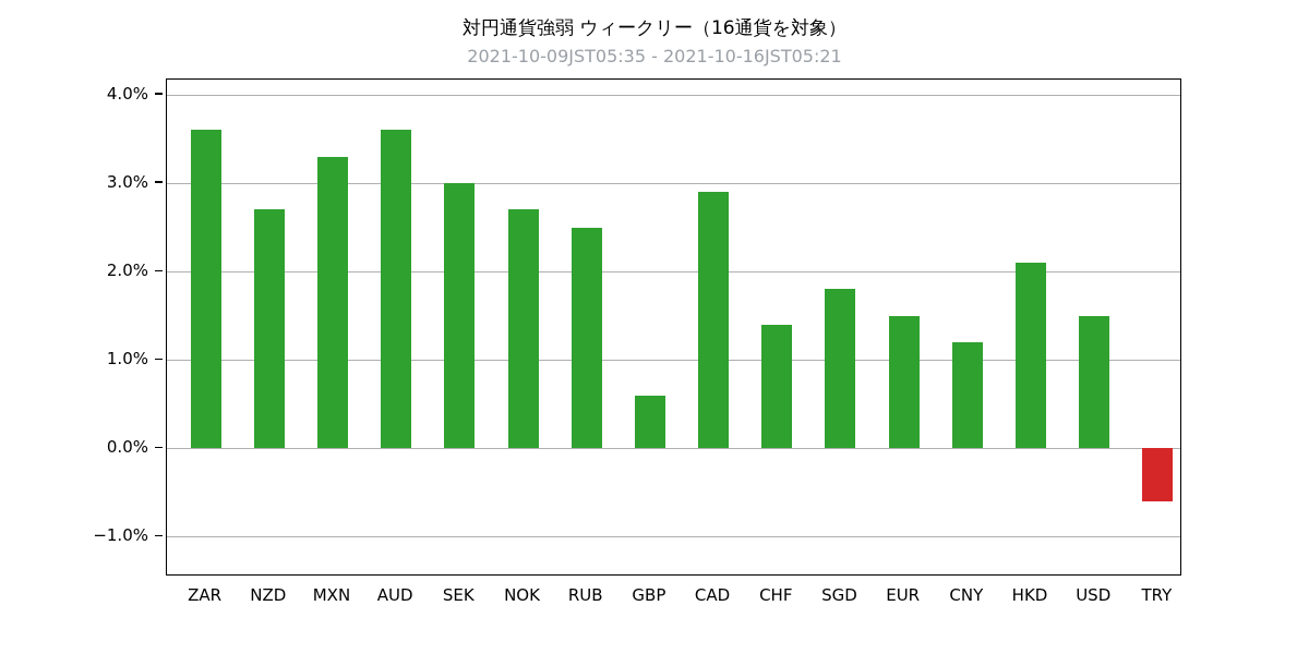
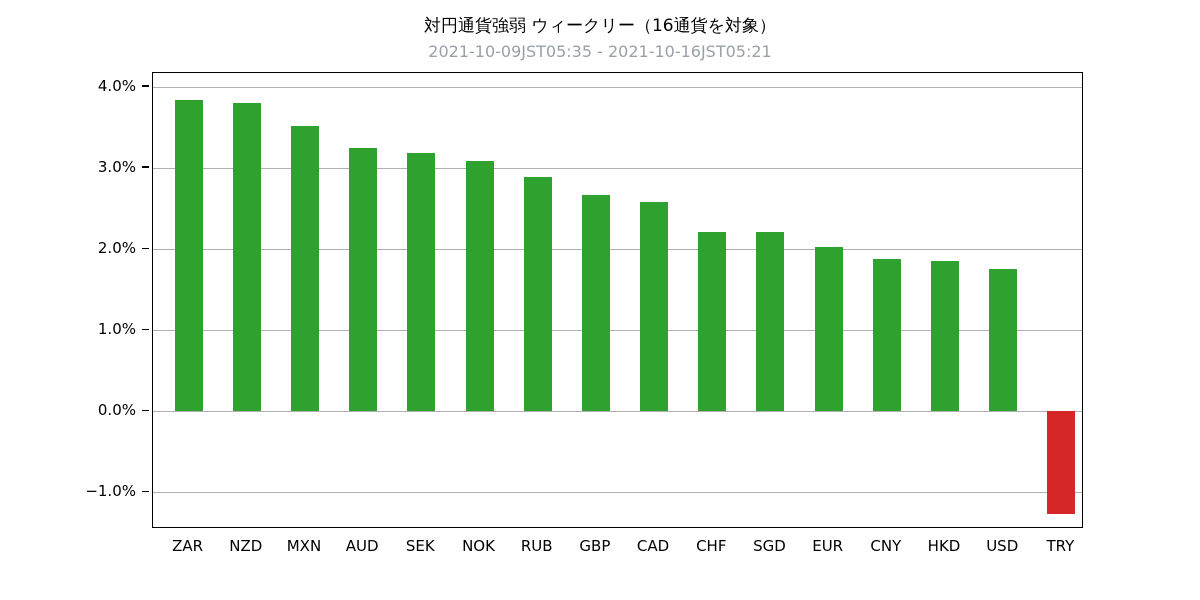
ZAR: 3.6% -> 3.8%
NZD: 2.7% -> 3.8%
MXN: 3.3% -> 3.5%
AUD: 3.6% -> 3.2%
SEK: 3.0% -> 3.2%
NOK: 2.7% -> 3.1%
RUB: 2.5% -> 2.9%
GBP: 0.6% -> 2.7%
CAD: 2.9% -> 2.6%
CHF: 1.4% -> 2.2%
SGD: 1.8% -> 2.2%
EUR: 1.5% -> 2.0%
CNY: 1.2% -> 1.9%
HKD: 2.1% -> 1.9%
USD: 1.5% -> 1.8%
TRY: -0.6% -> -1.3%
